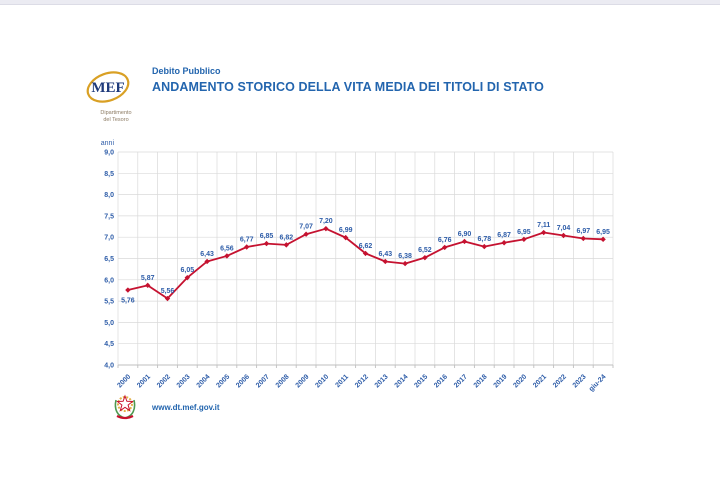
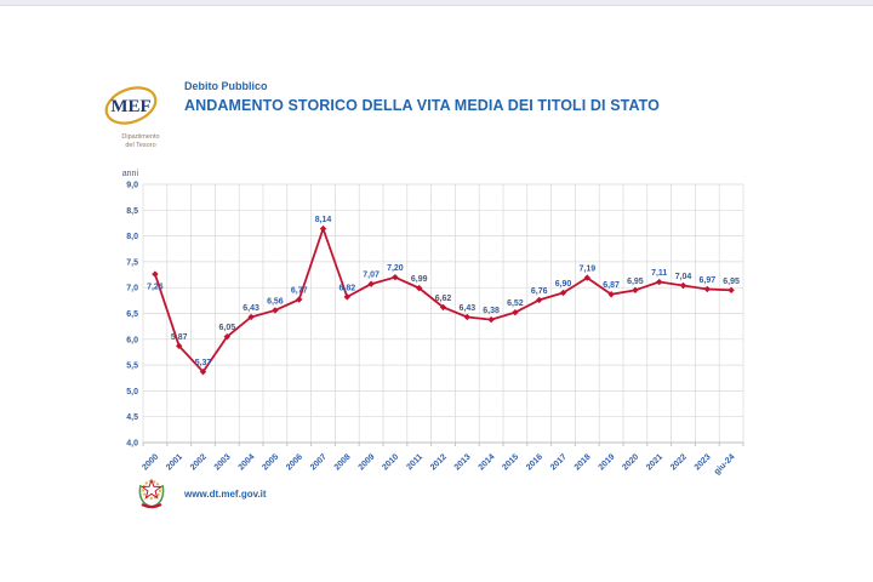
2000: 5,76 -> 7,26
2002: 5,56 -> 5,37
2007: 6,85 -> 8,14
2018: 6,78 -> 7,19
